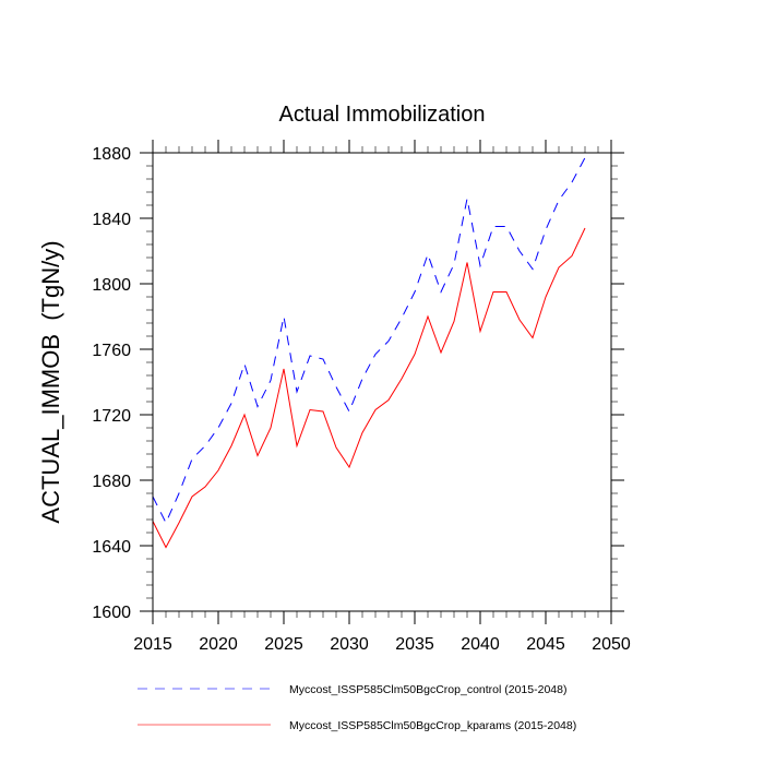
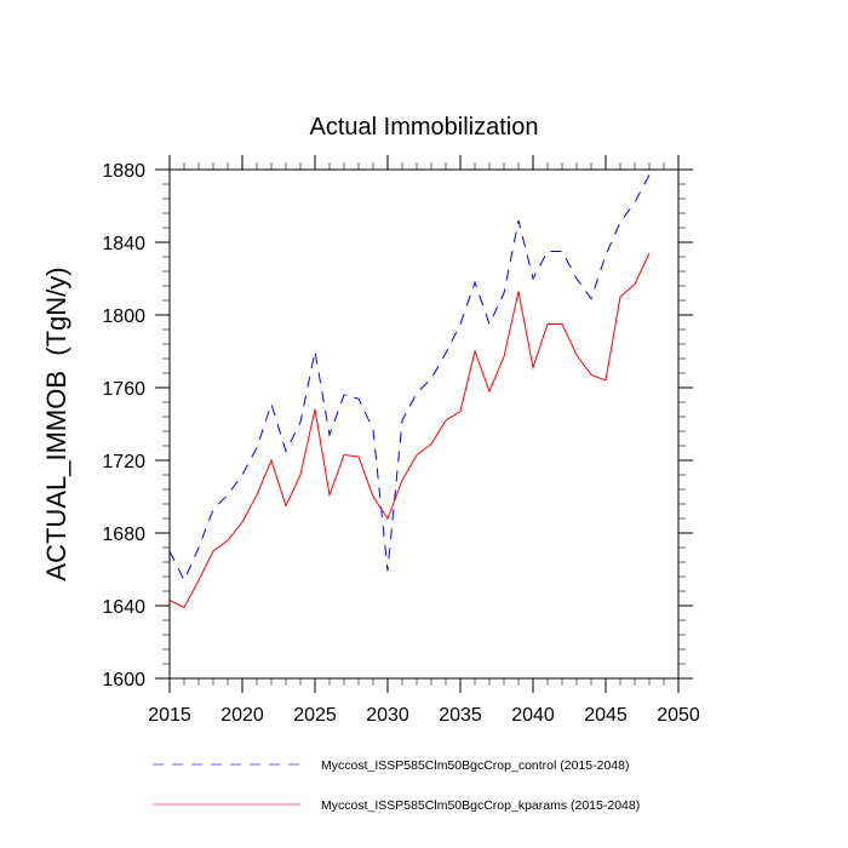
Myccost_ISSP585Clm50BgcCrop_kparams (2015-2048)/2015: 1655 -> 1643
Myccost_ISSP585Clm50BgcCrop_control (2015-2048)/2030: 1722 -> 1659
Myccost_ISSP585Clm50BgcCrop_kparams (2015-2048)/2035: 1757 -> 1747
Myccost_ISSP585Clm50BgcCrop_control (2015-2048)/2040: 1811 -> 1820
Myccost_ISSP585Clm50BgcCrop_kparams (2015-2048)/2045: 1792 -> 1764
